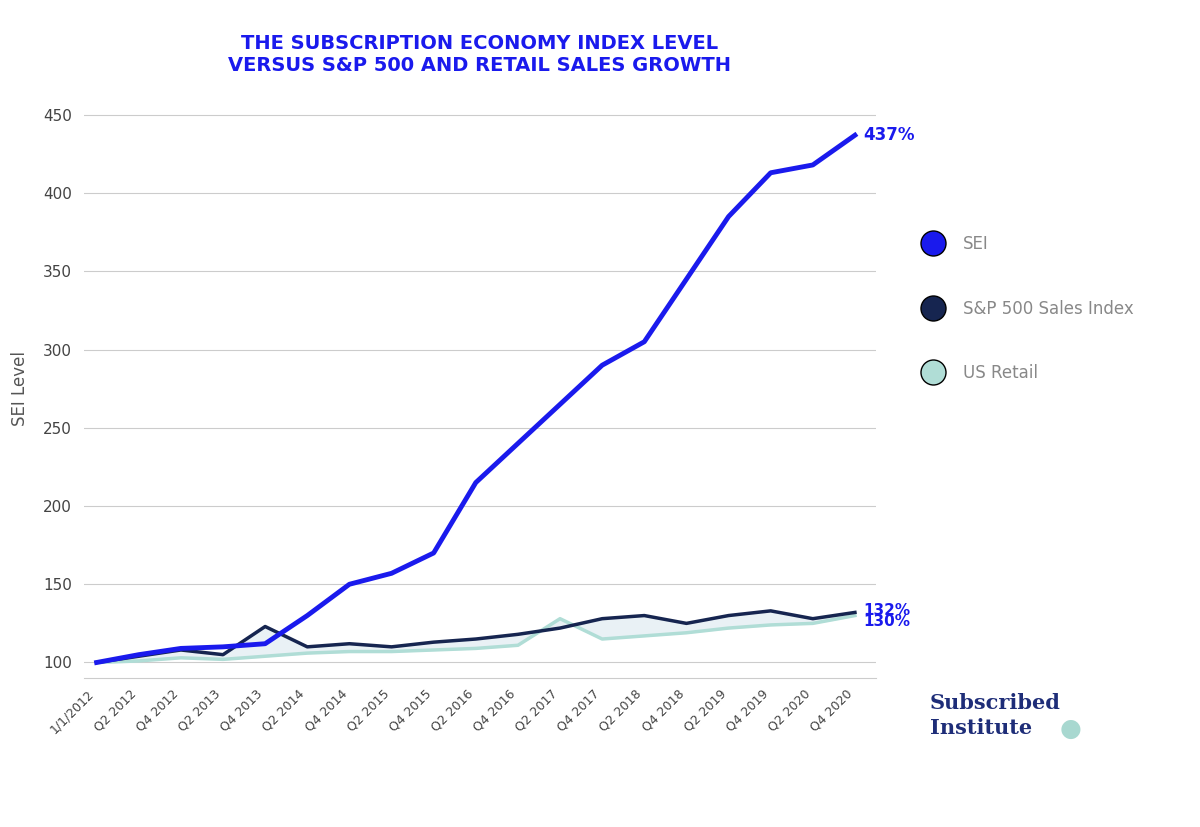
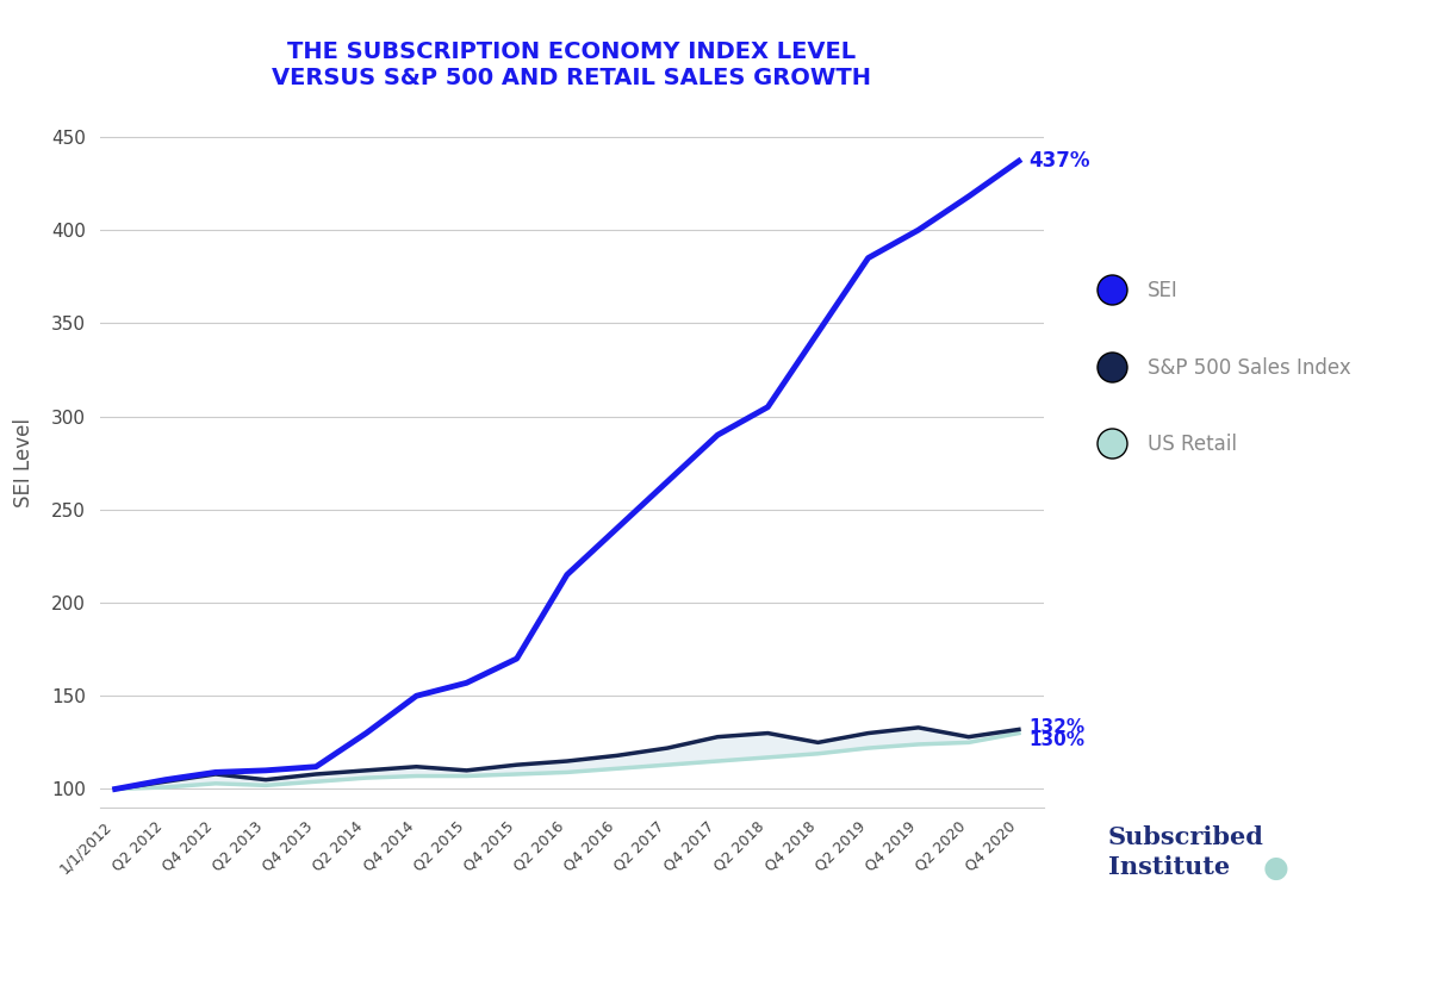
S&P 500 Sales Index/Q4 2013: 123 -> 108
US Retail/Q2 2017: 128 -> 113
SEI/Q4 2019: 413 -> 400
